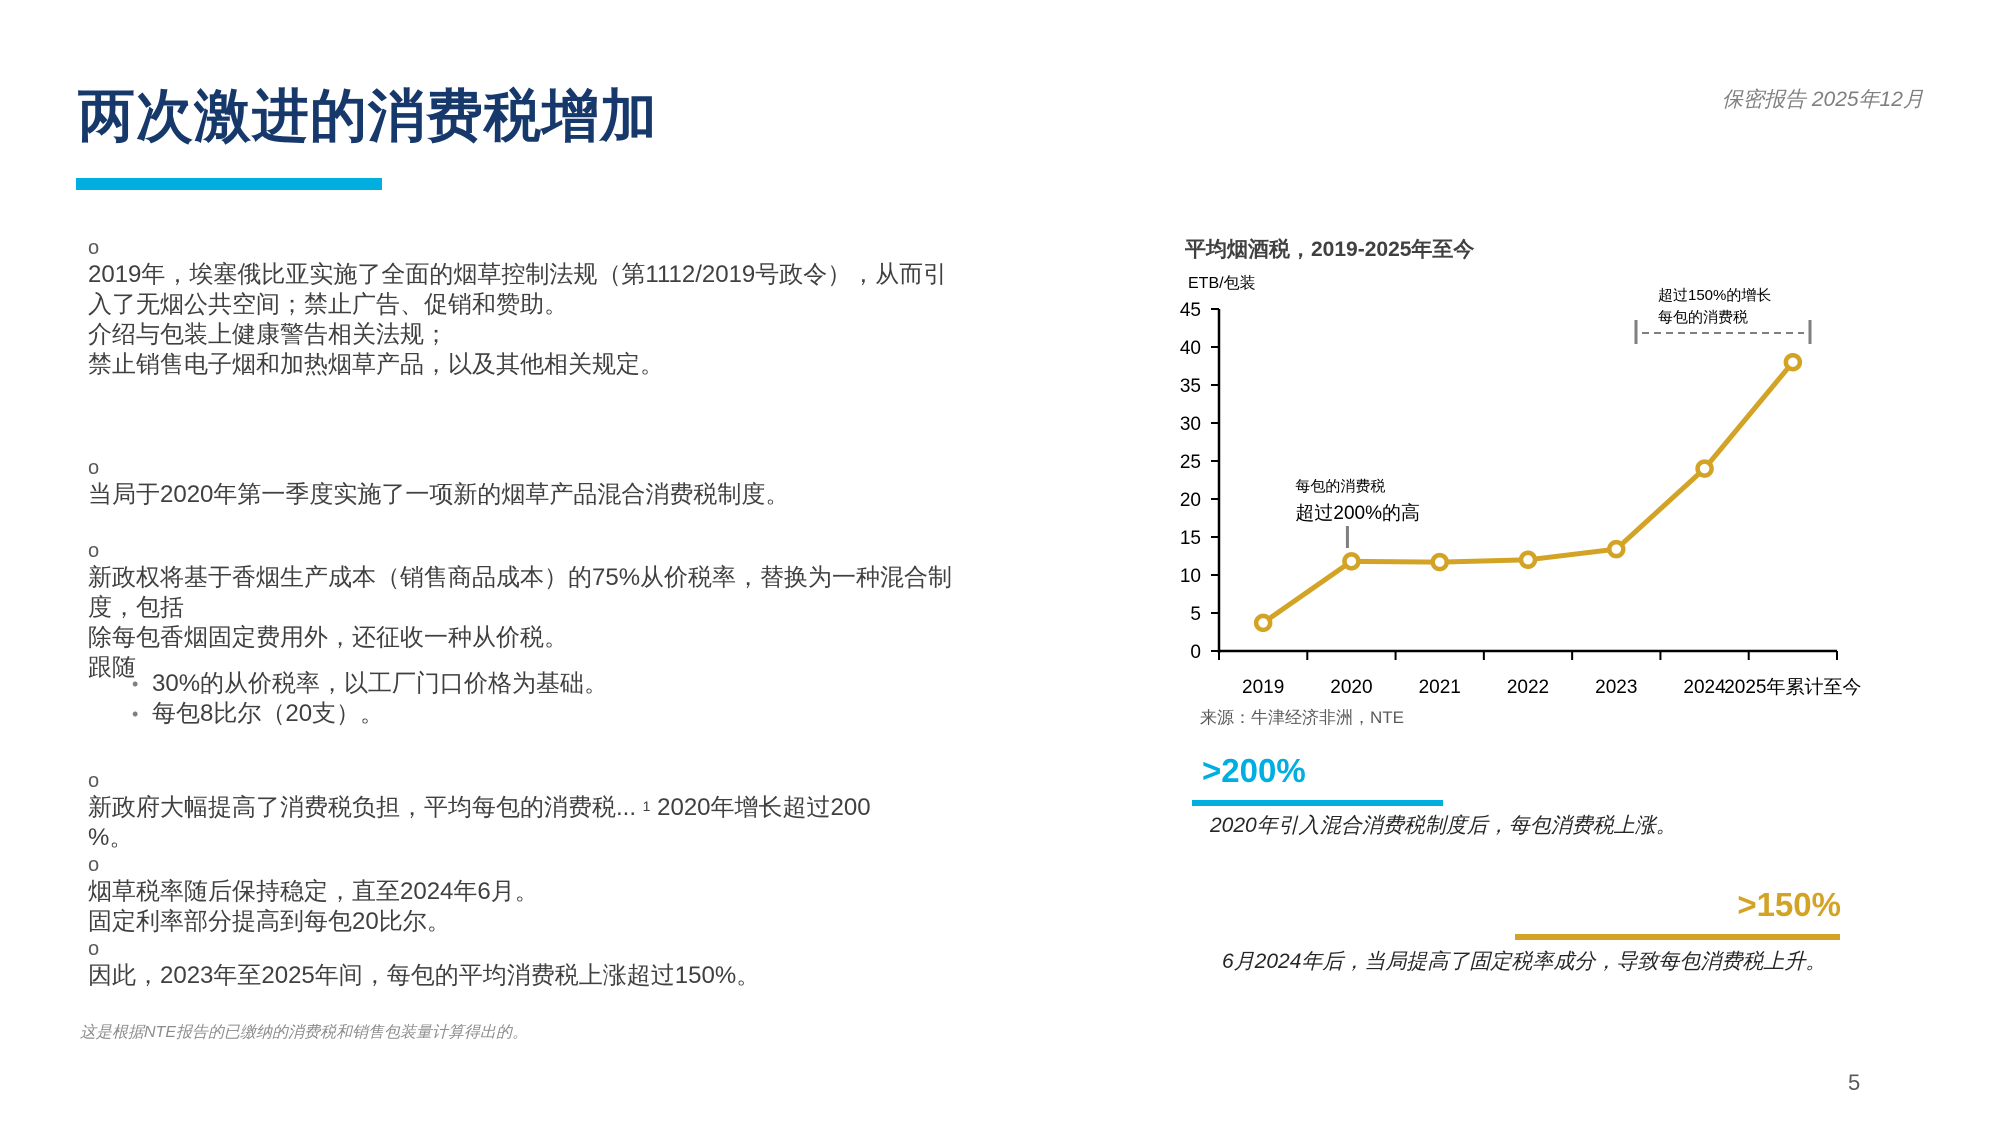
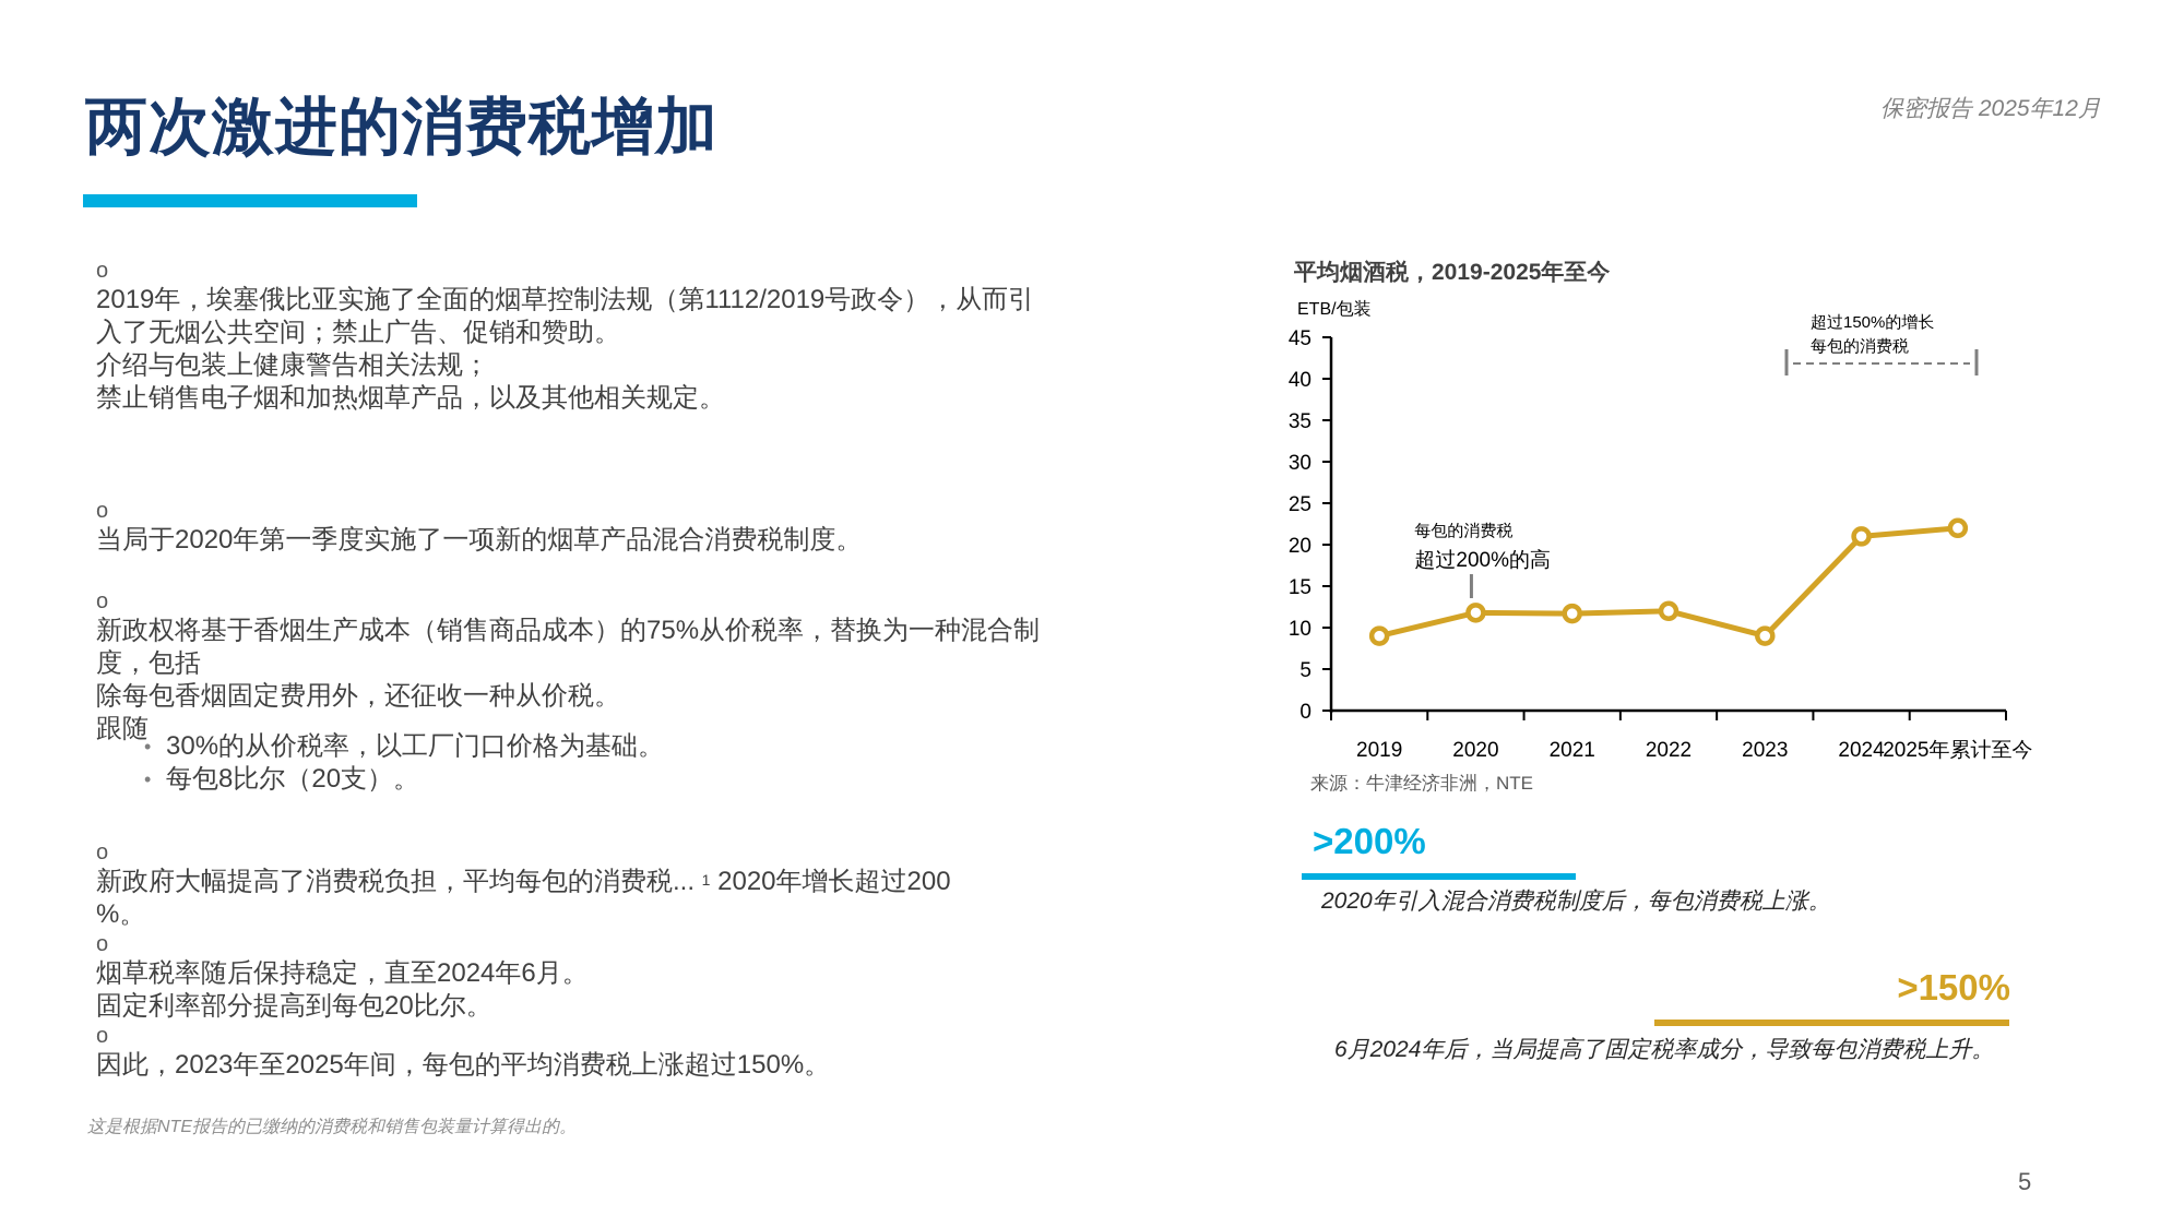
2019: 4 -> 9
2023: 13 -> 9
2024: 24 -> 21
2025年累计至今: 38 -> 22
